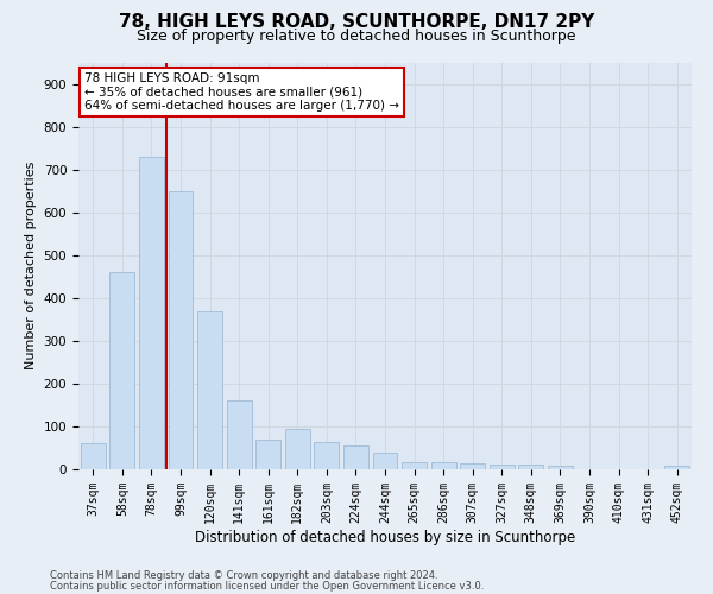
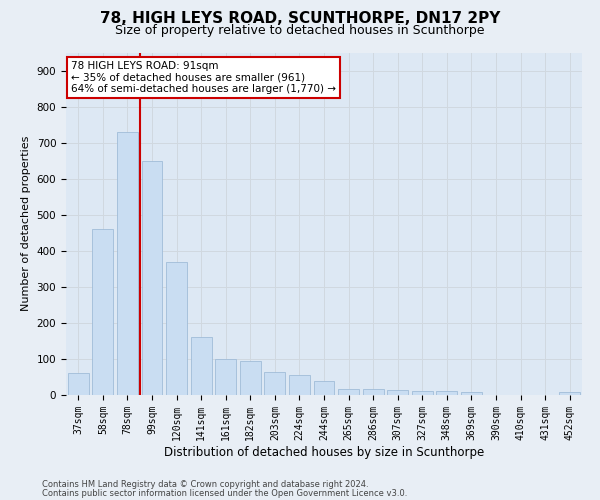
161sqm: 70 -> 100
